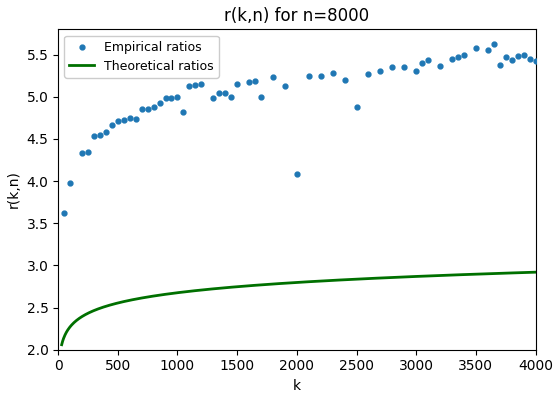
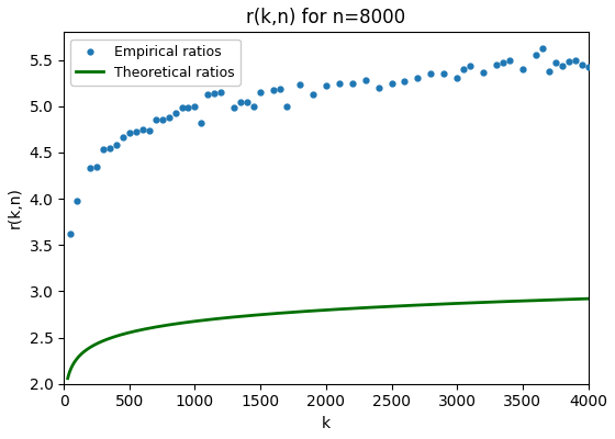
Empirical ratios/2000: 4.08 -> 5.22
Empirical ratios/2500: 4.88 -> 5.25
Empirical ratios/3500: 5.58 -> 5.40
